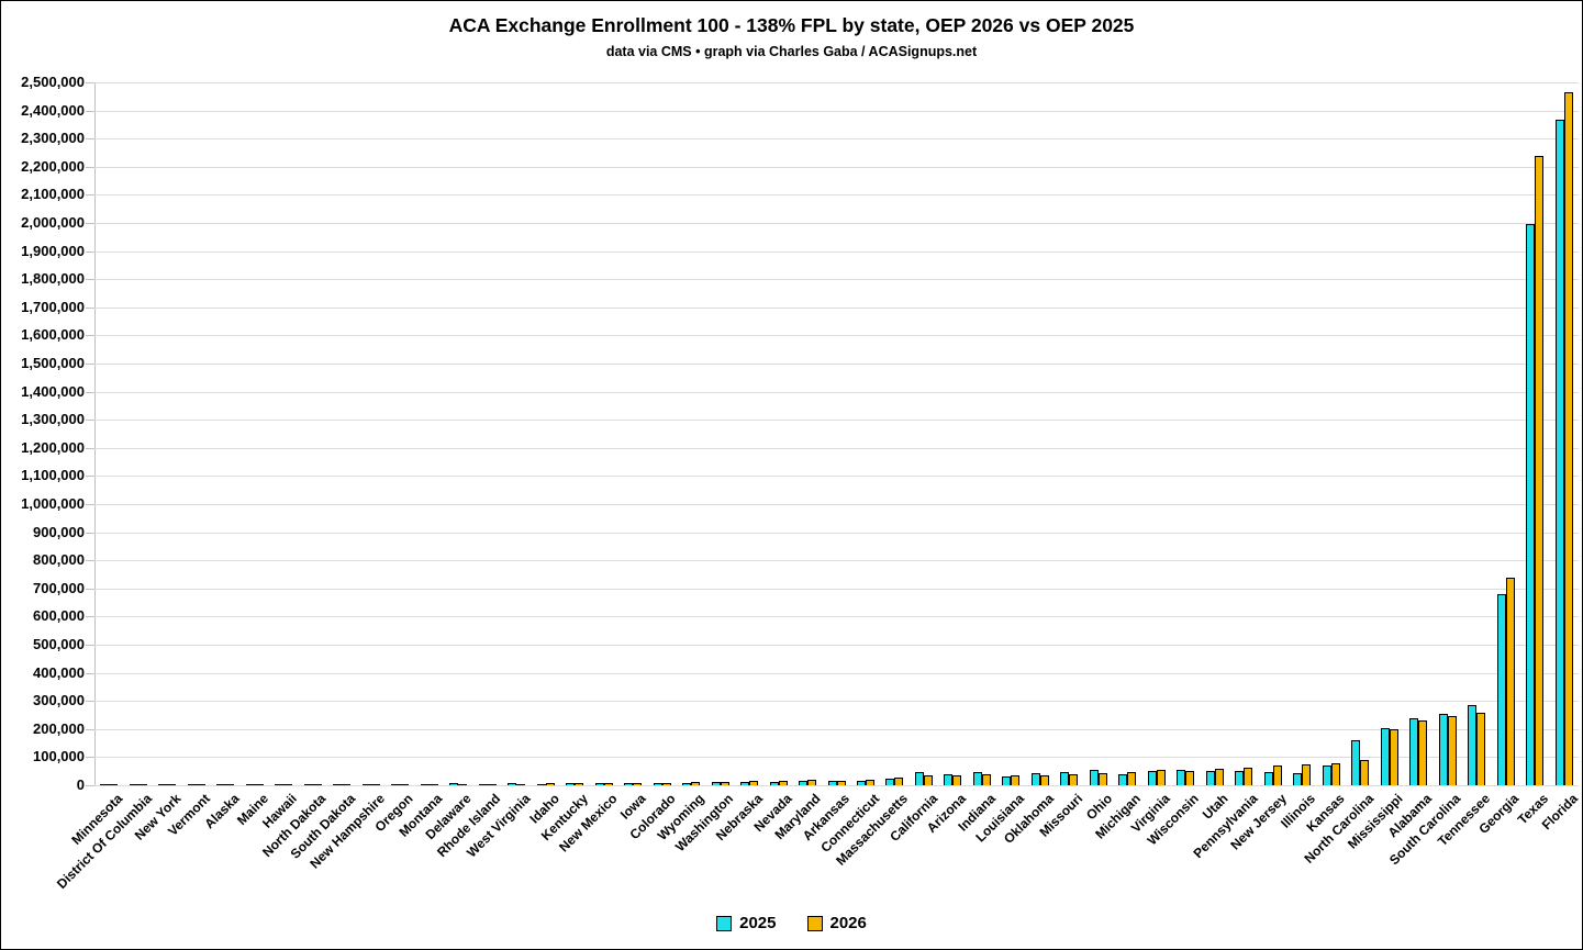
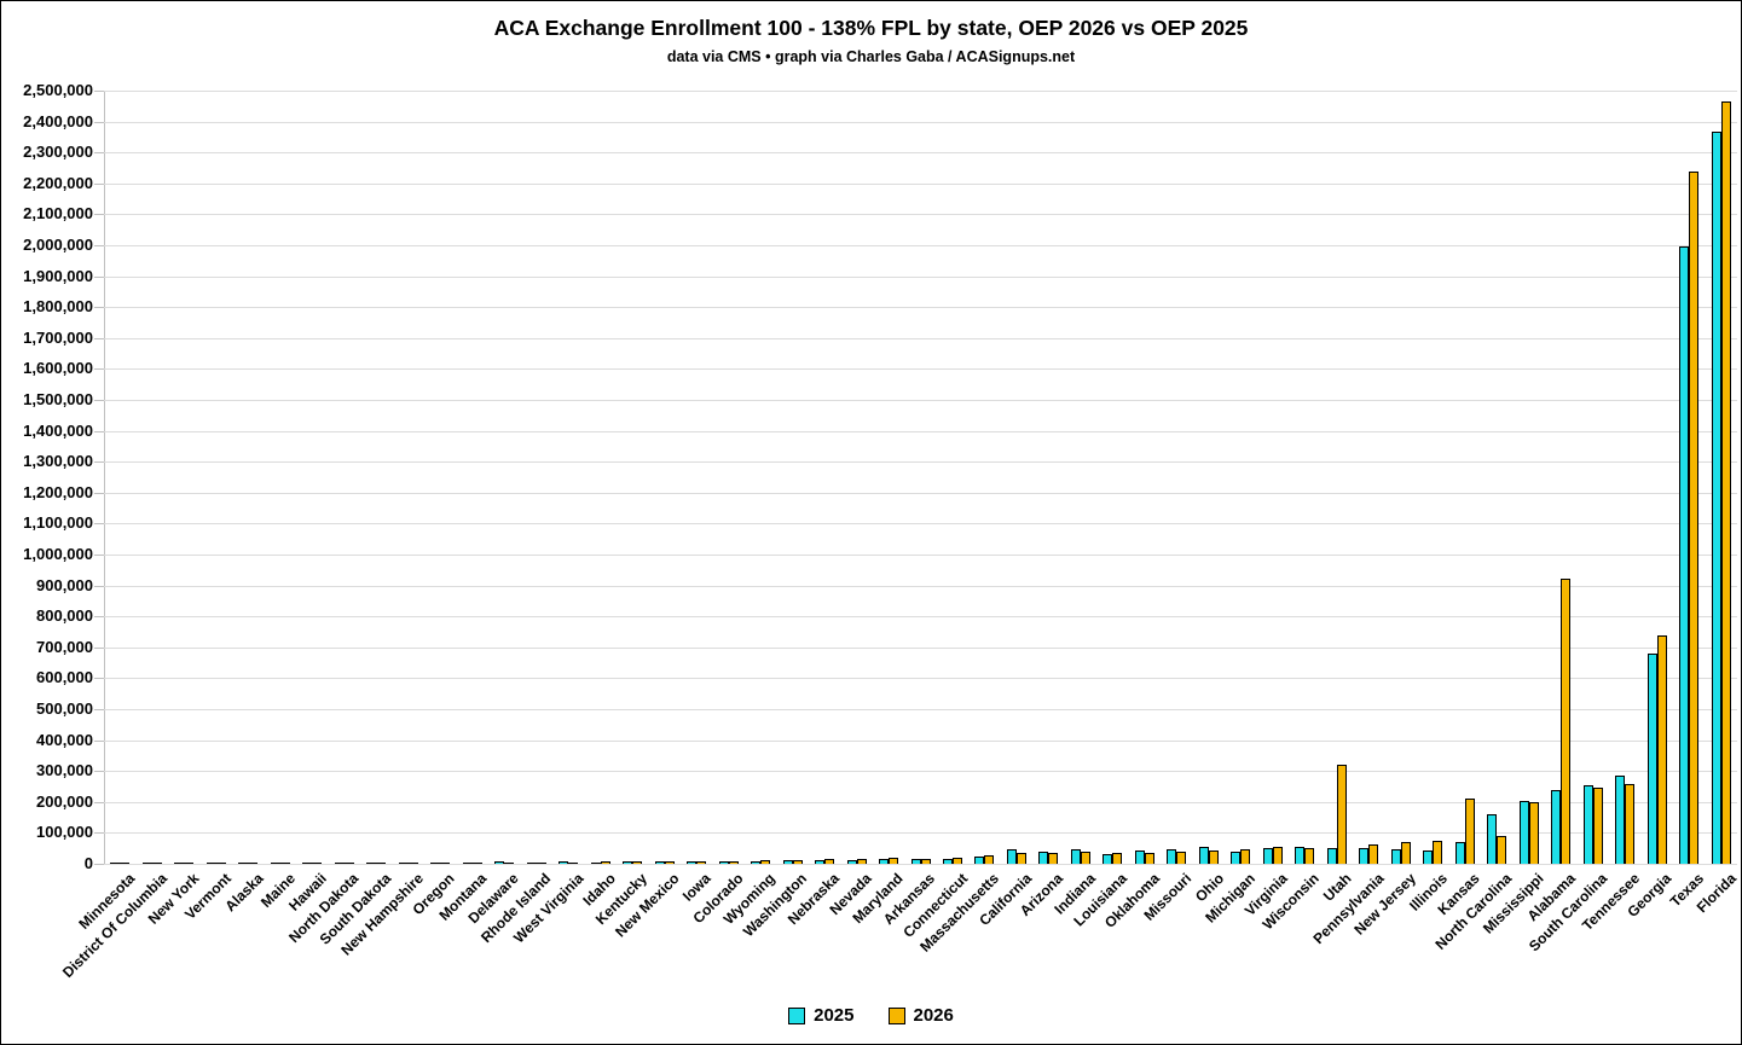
2026/Utah: 60000 -> 320000
2026/Kansas: 80000 -> 210000
2026/Alabama: 230000 -> 920000
